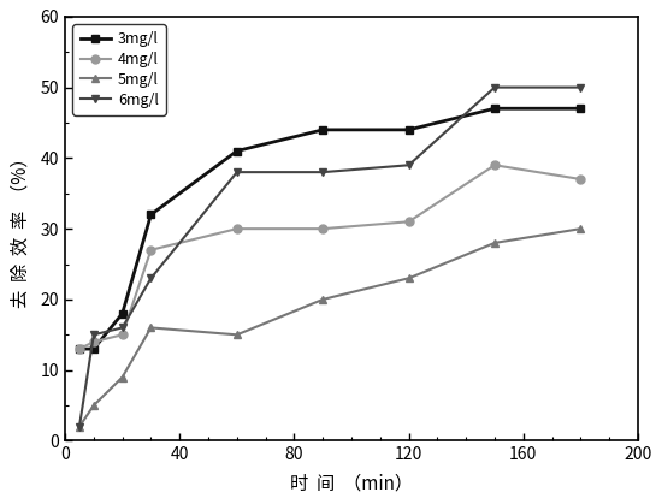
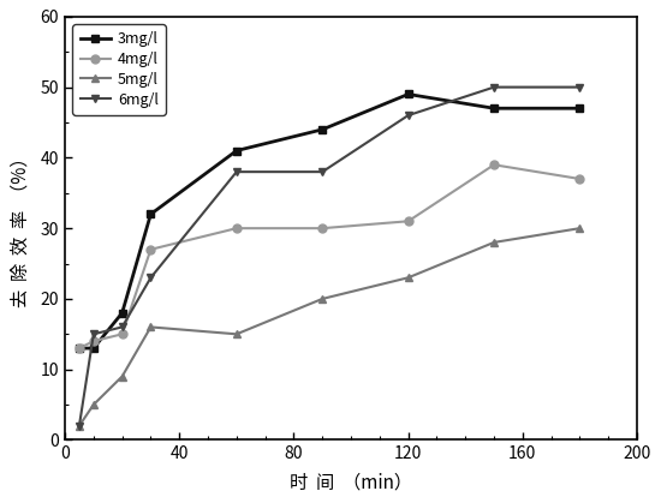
3mg/l/120: 44 -> 49
6mg/l/120: 39 -> 46
